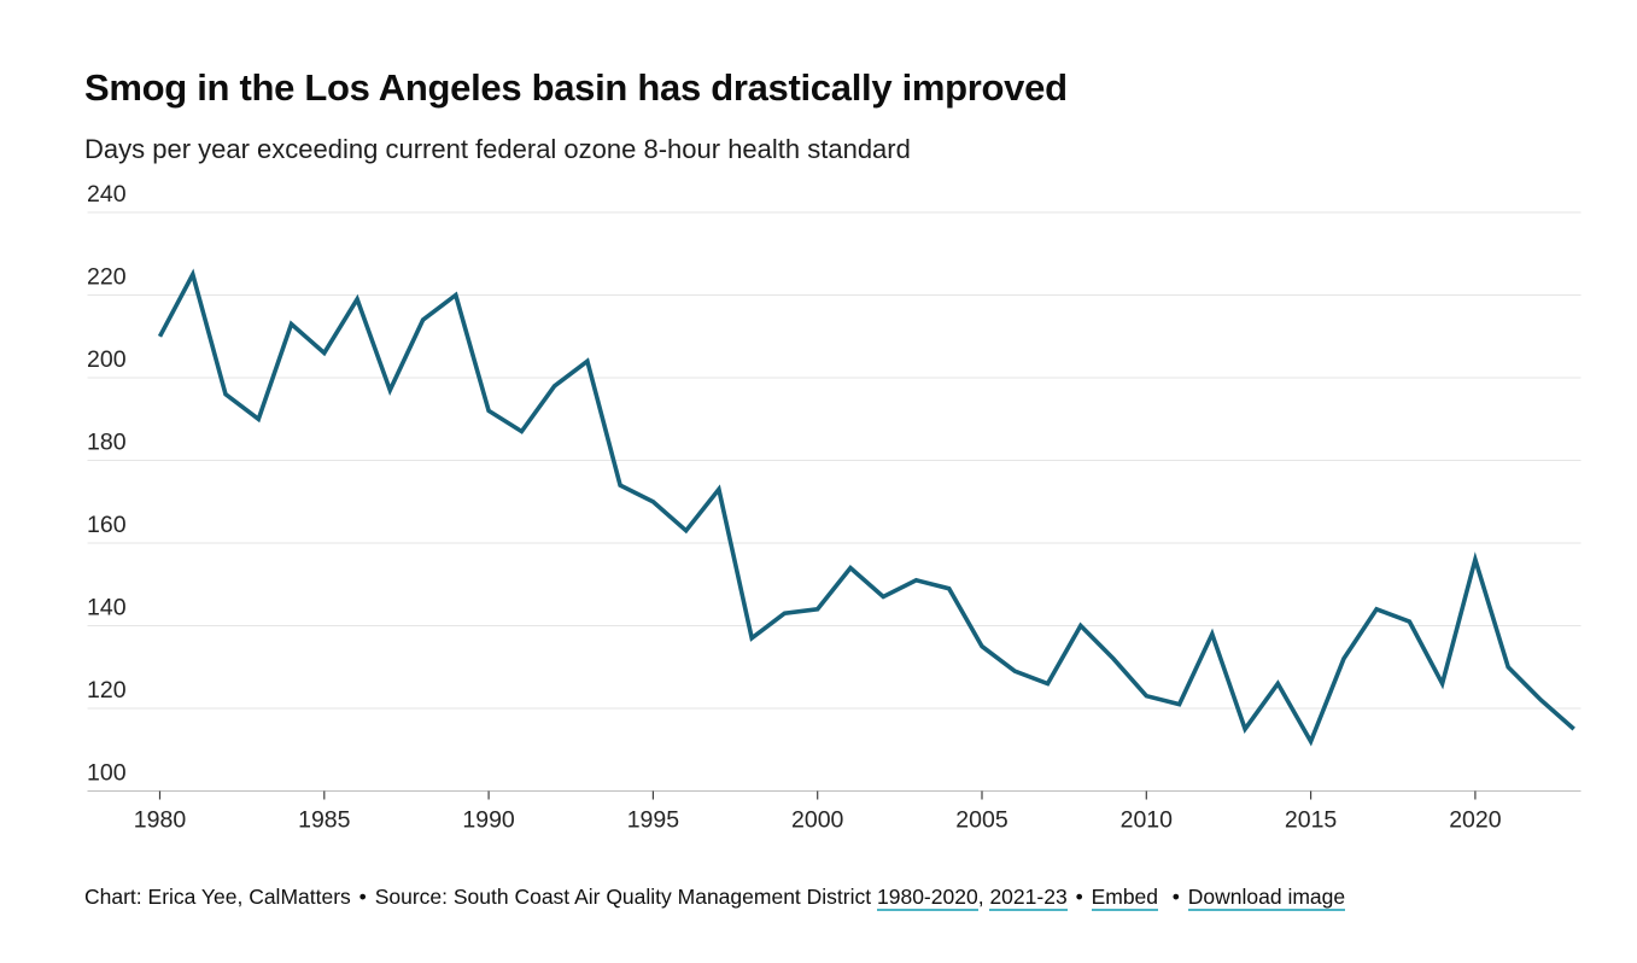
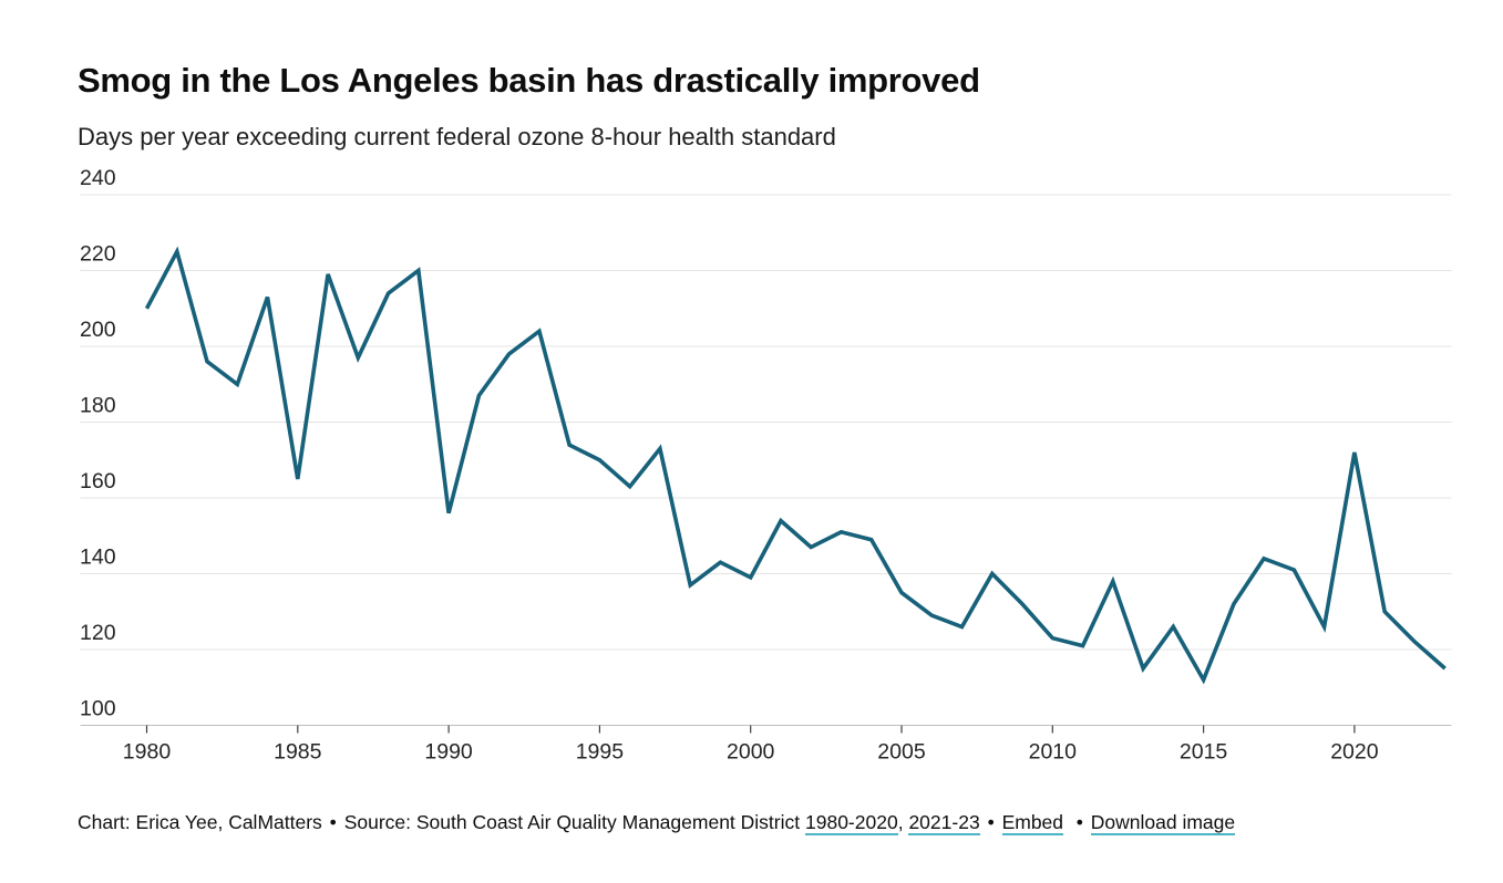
1985: 206 -> 165
1990: 192 -> 156
2000: 144 -> 139
2020: 156 -> 172
